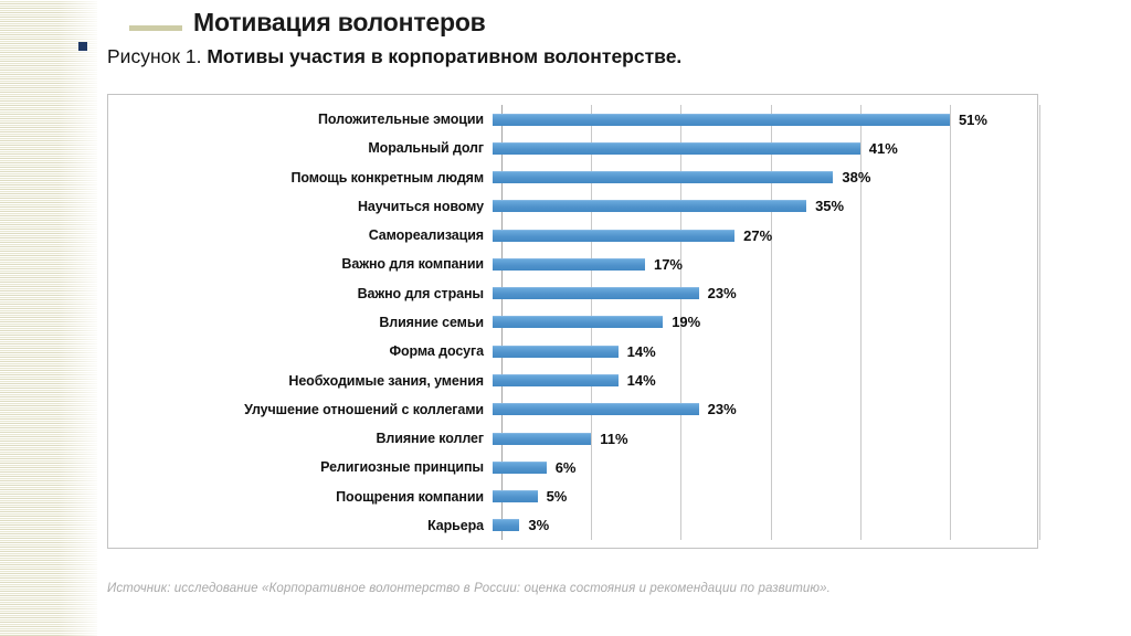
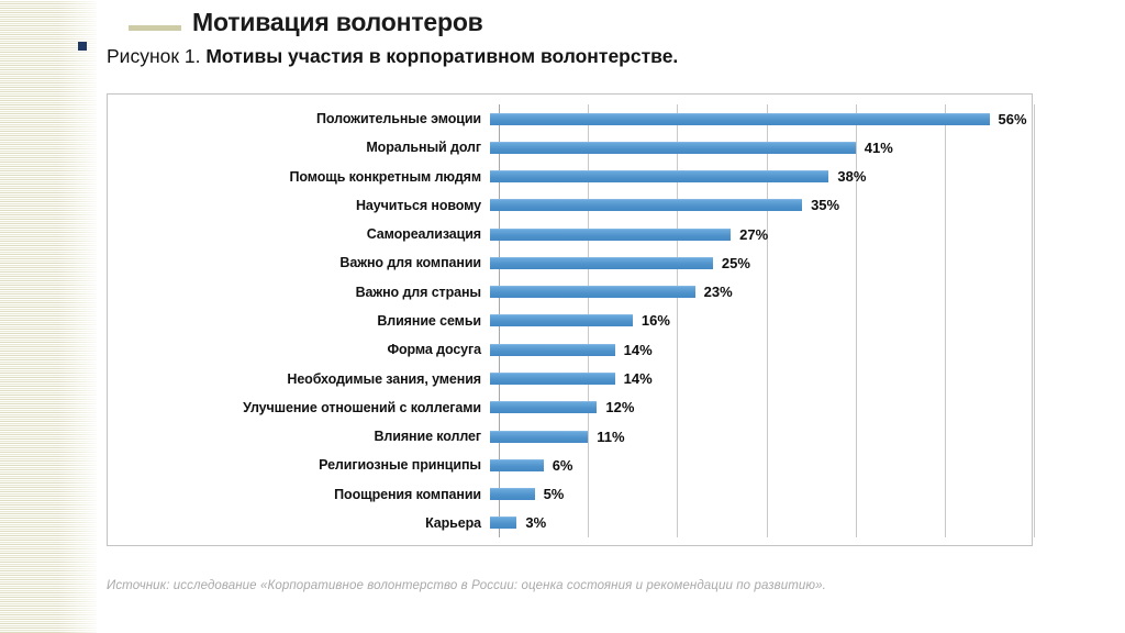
Положительные эмоции: 51% -> 56%
Важно для компании: 17% -> 25%
Влияние семьи: 19% -> 16%
Улучшение отношений с коллегами: 23% -> 12%
